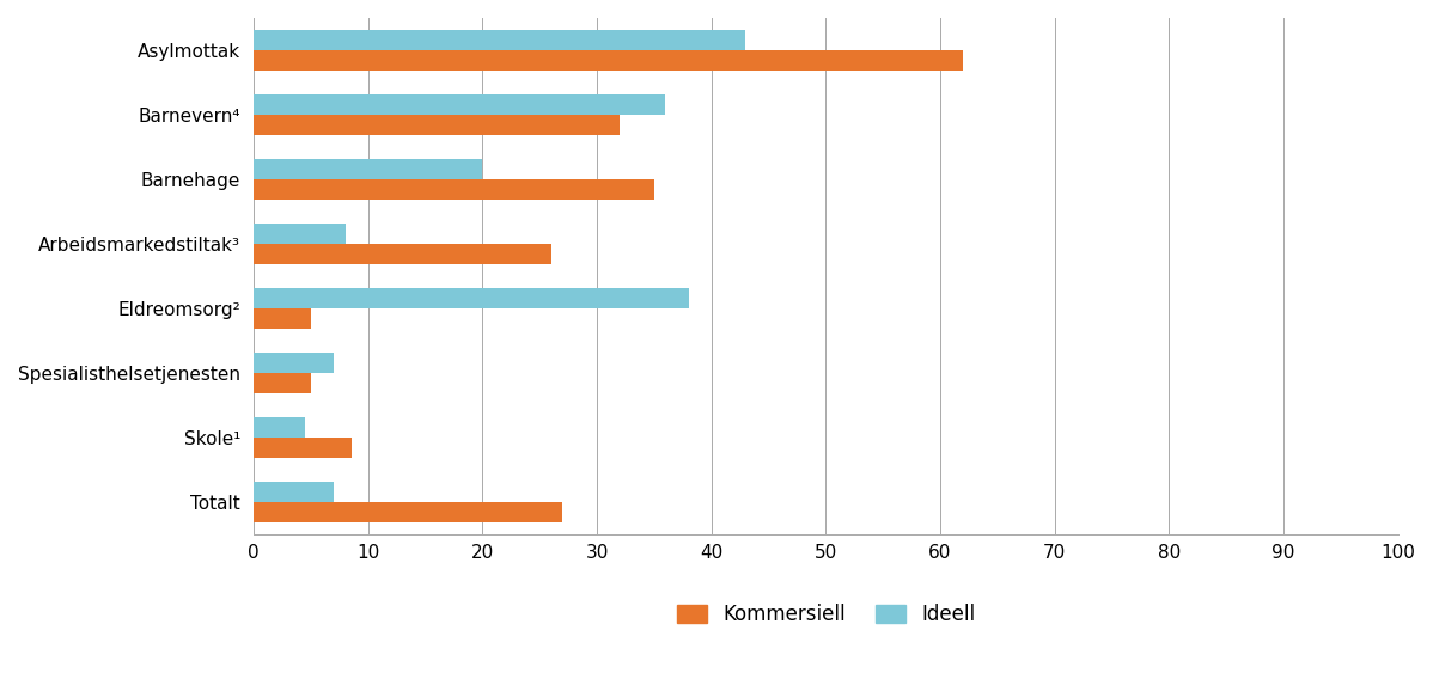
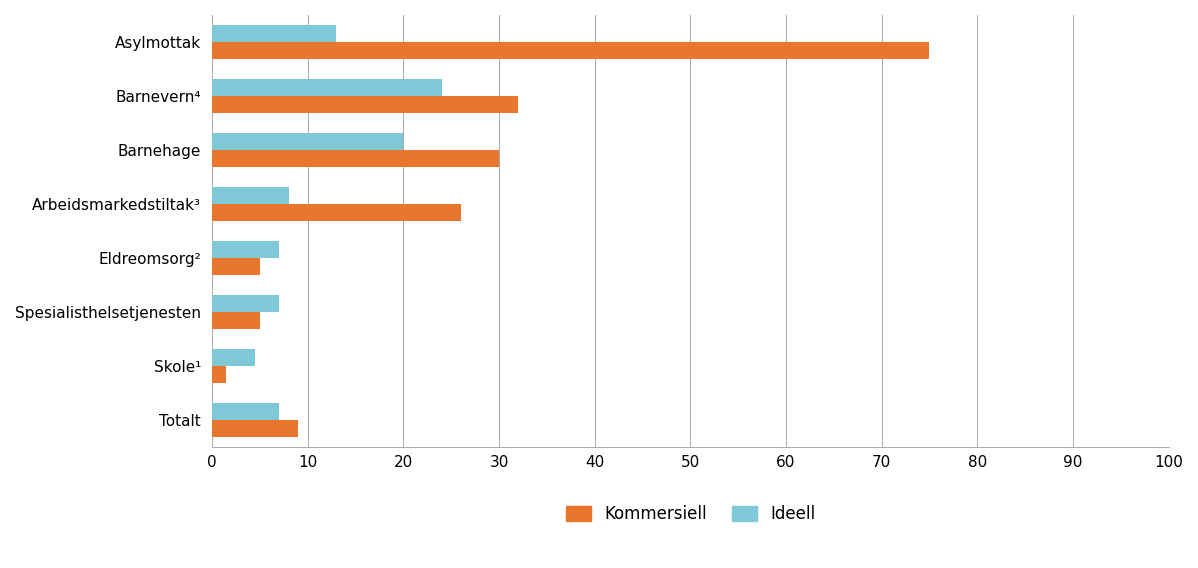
Ideell/Asylmottak: 43.0 -> 13.0
Kommersiell/Asylmottak: 62.0 -> 75.0
Ideell/Barnevern⁴: 36.0 -> 24.0
Kommersiell/Barnehage: 35.0 -> 30.0
Ideell/Eldreomsorg²: 38.0 -> 7.0
Kommersiell/Skole¹: 8.6 -> 1.5
Kommersiell/Totalt: 27.0 -> 9.0
